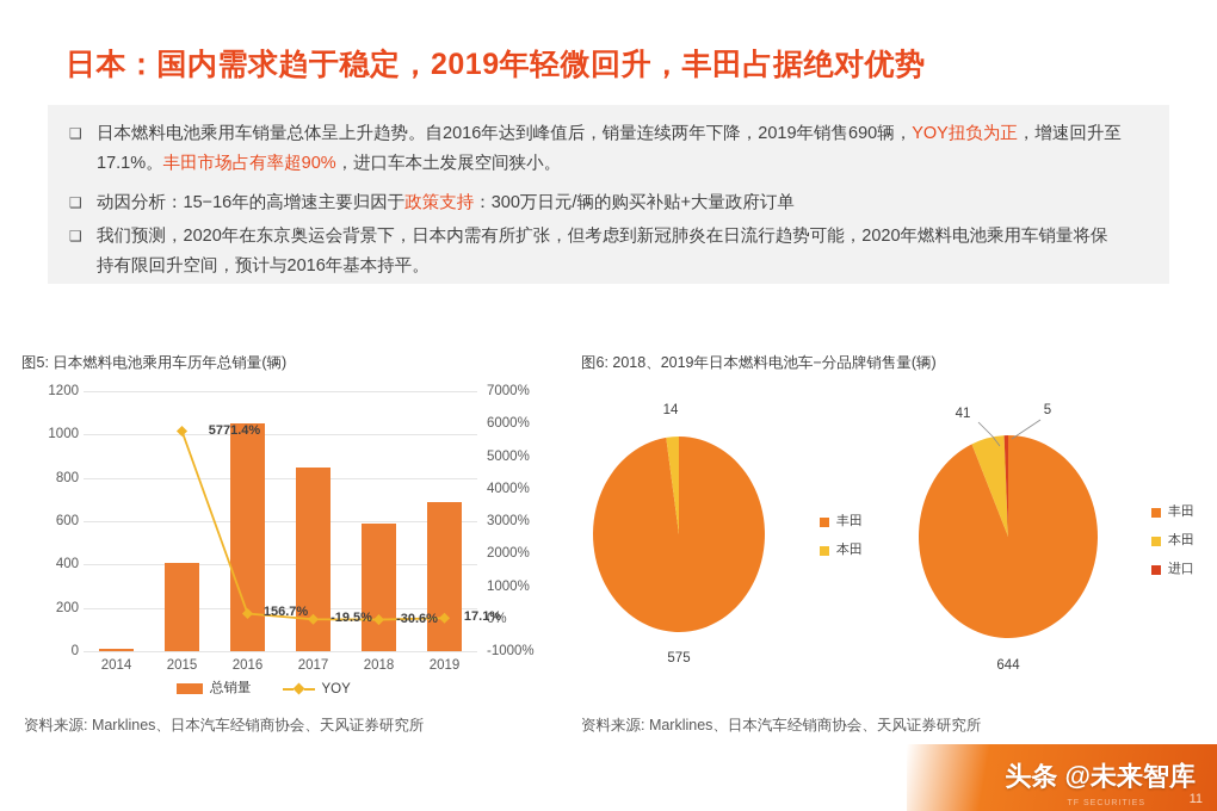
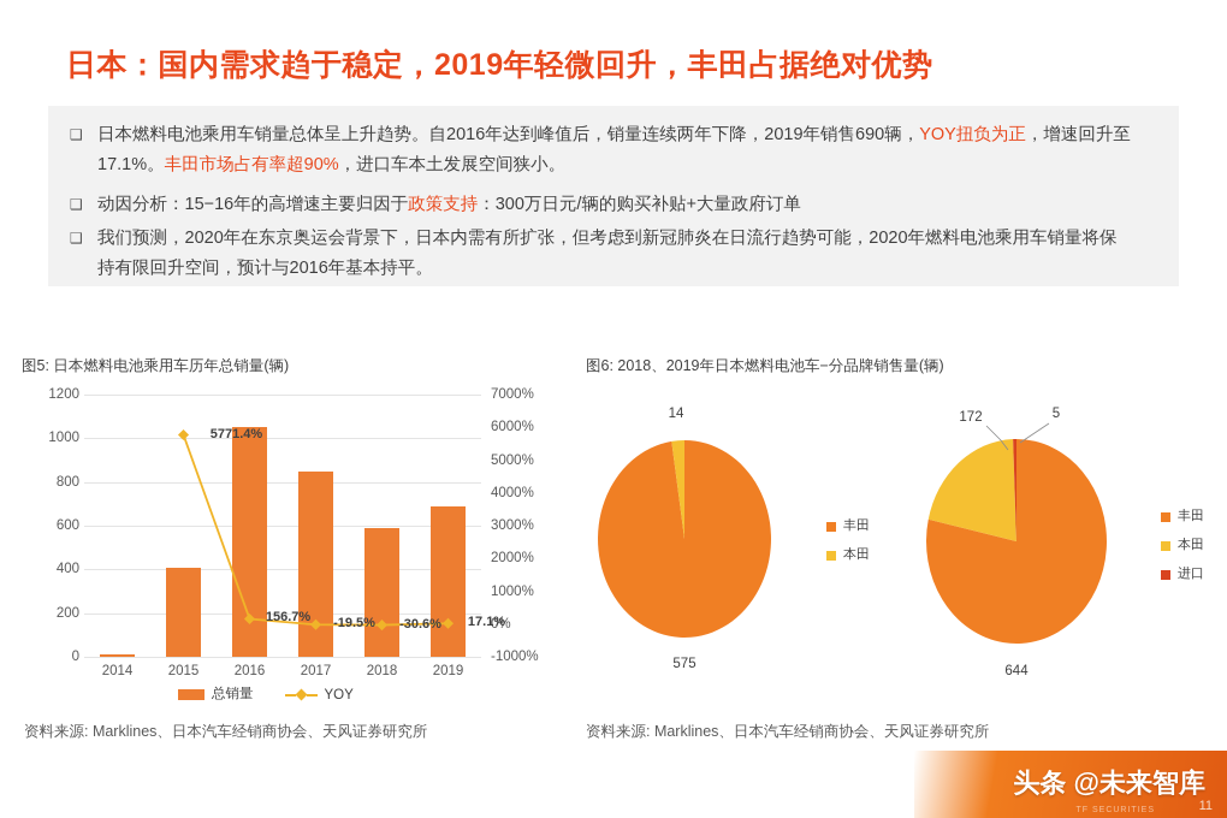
2019/本田: 41 -> 172
